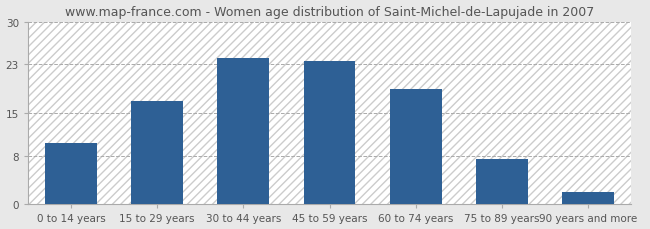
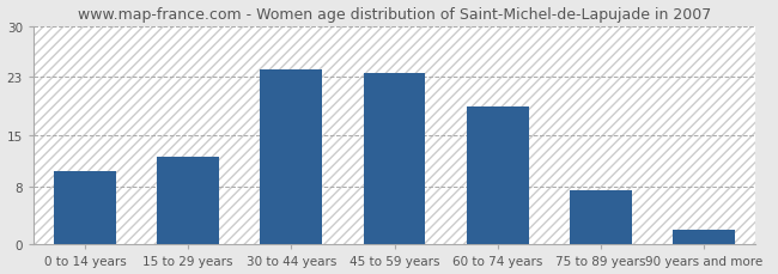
15 to 29 years: 17.0 -> 12.0
